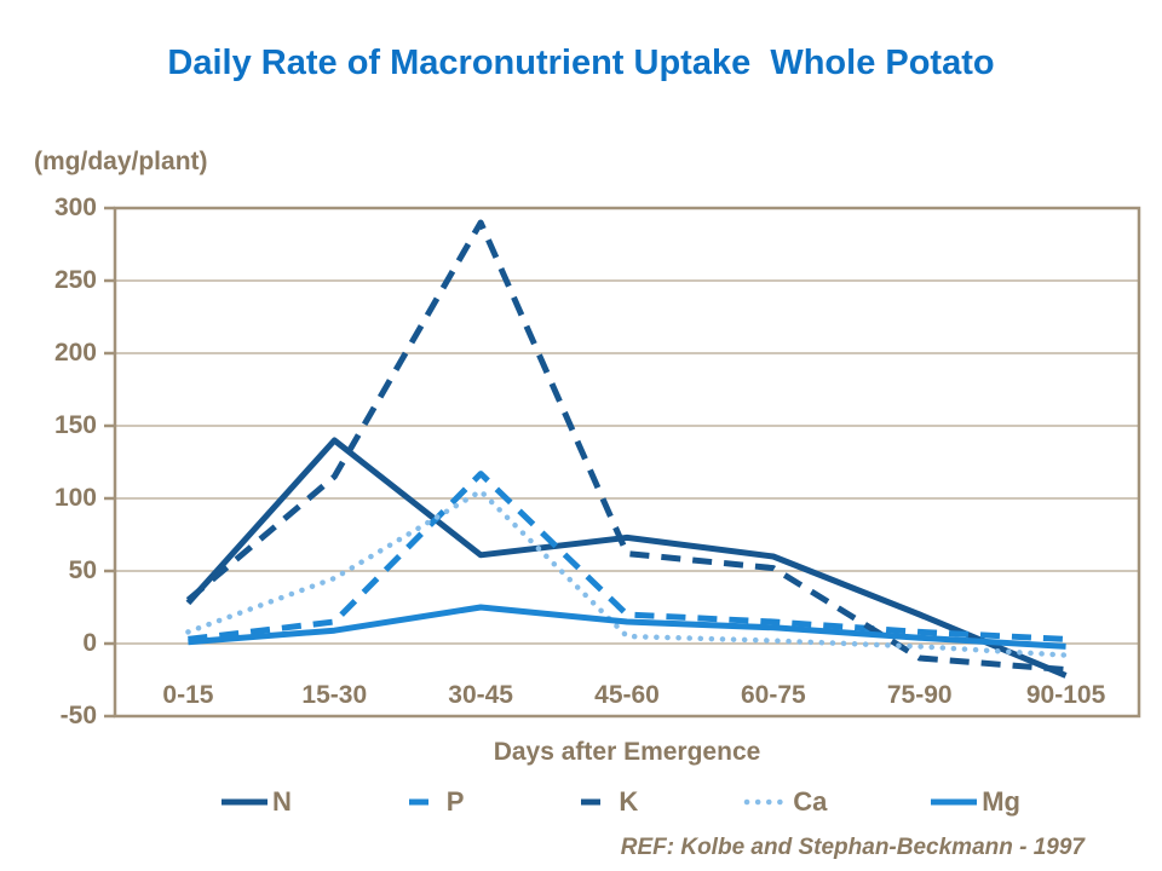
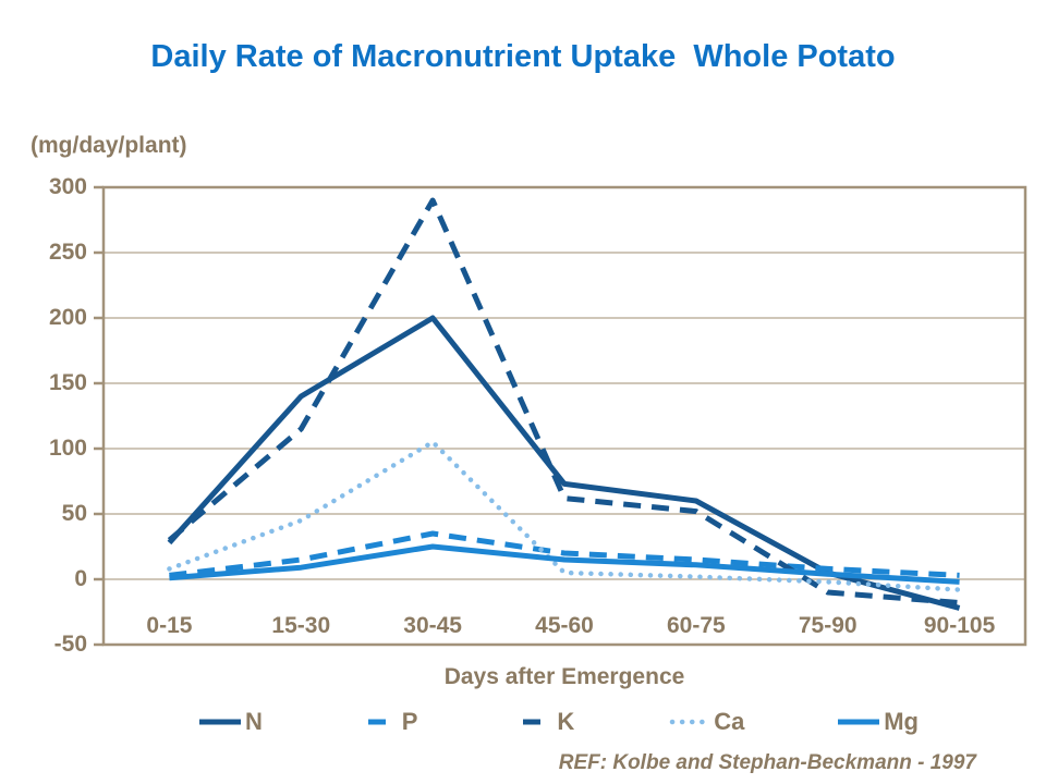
N/30-45: 61 -> 200
P/30-45: 117 -> 35
N/75-90: 20 -> 5
